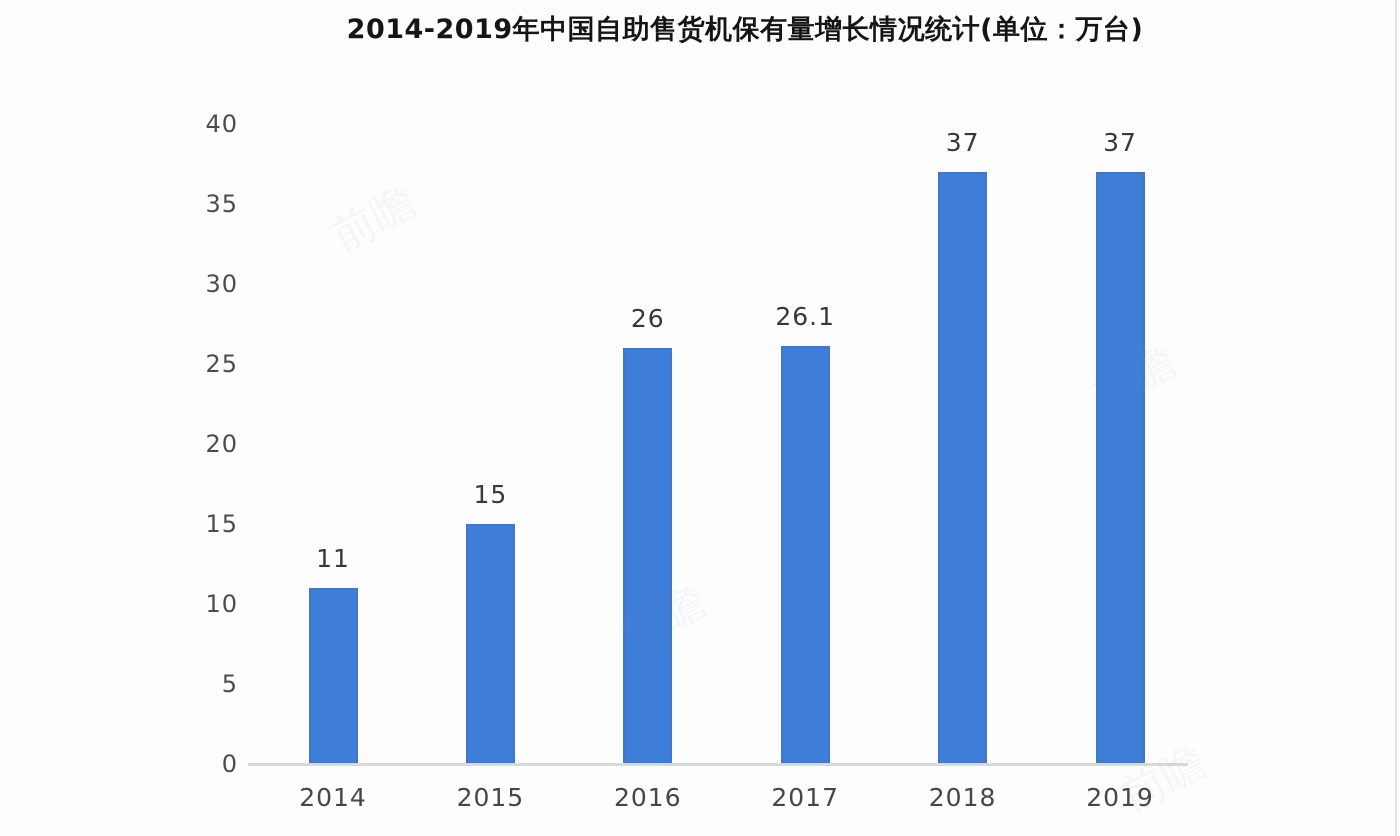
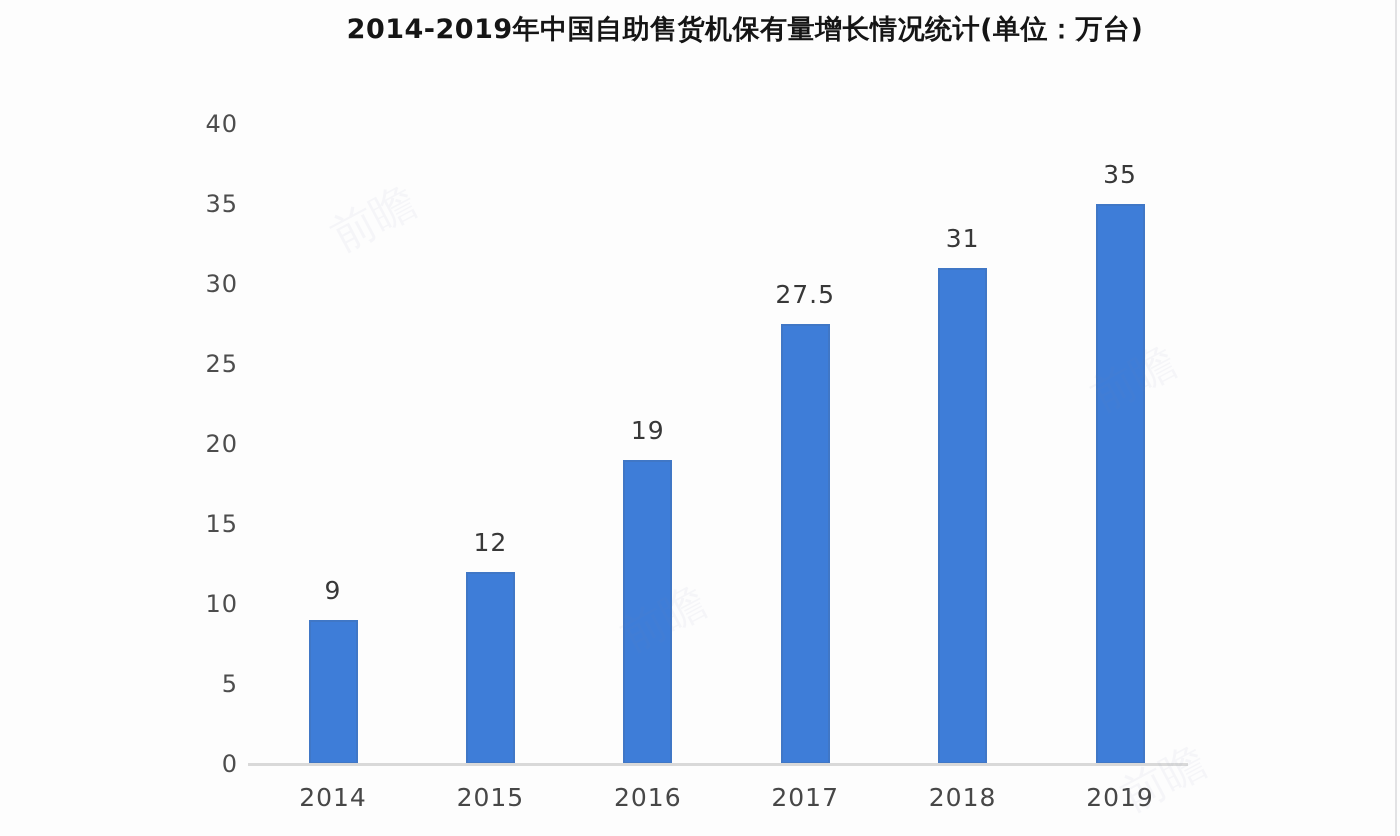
2014: 11 -> 9
2015: 15 -> 12
2016: 26 -> 19
2017: 26.1 -> 27.5
2018: 37 -> 31
2019: 37 -> 35
